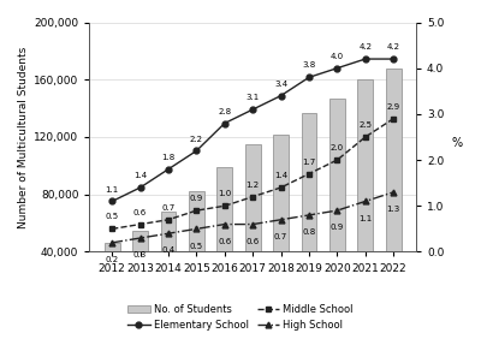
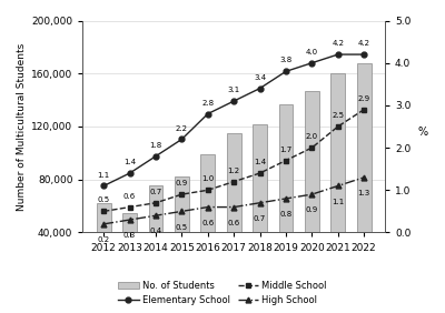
No. of Students/2012: 46,000 -> 62,000
No. of Students/2014: 68,000 -> 76,000
